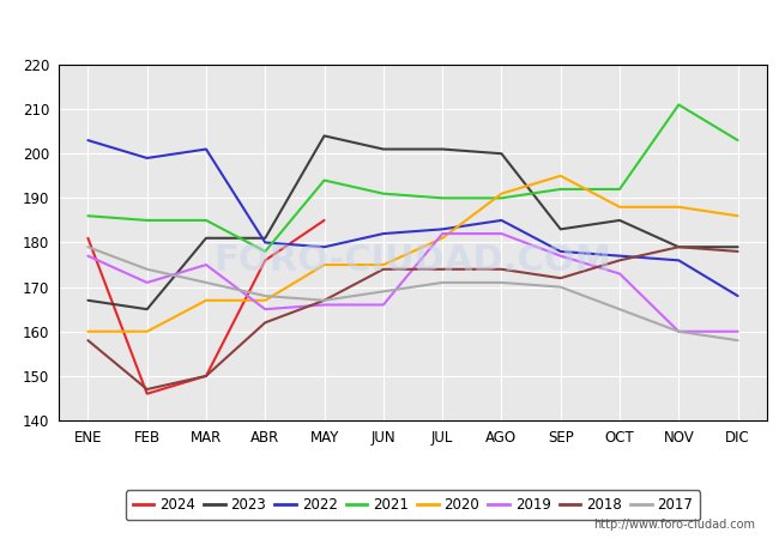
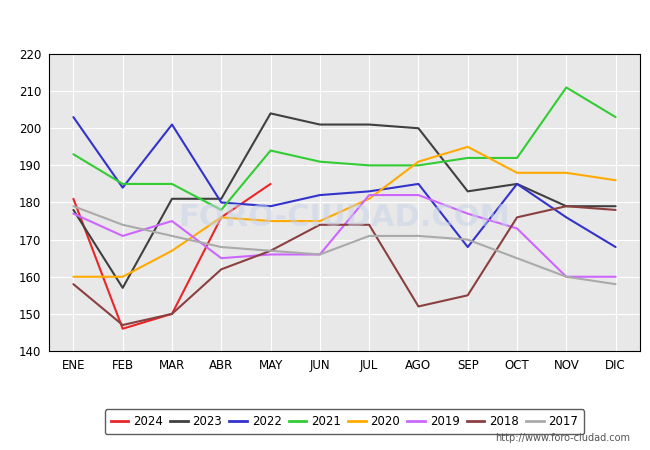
2023/ENE: 167 -> 178
2021/ENE: 186 -> 193
2023/FEB: 165 -> 157
2022/FEB: 199 -> 184
2020/ABR: 167 -> 176
2017/JUN: 169 -> 166
2018/AGO: 174 -> 152
2022/SEP: 178 -> 168
2018/SEP: 172 -> 155
2022/OCT: 177 -> 185
